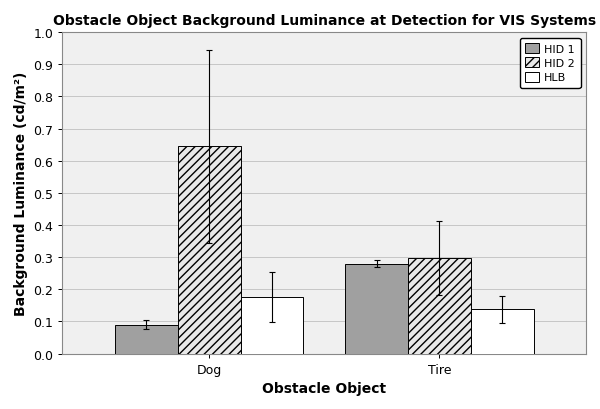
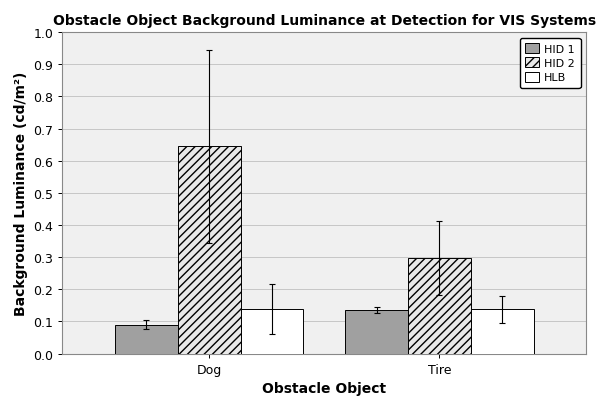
HLB/Dog: 0.175 -> 0.138
HID 1/Tire: 0.280 -> 0.135
